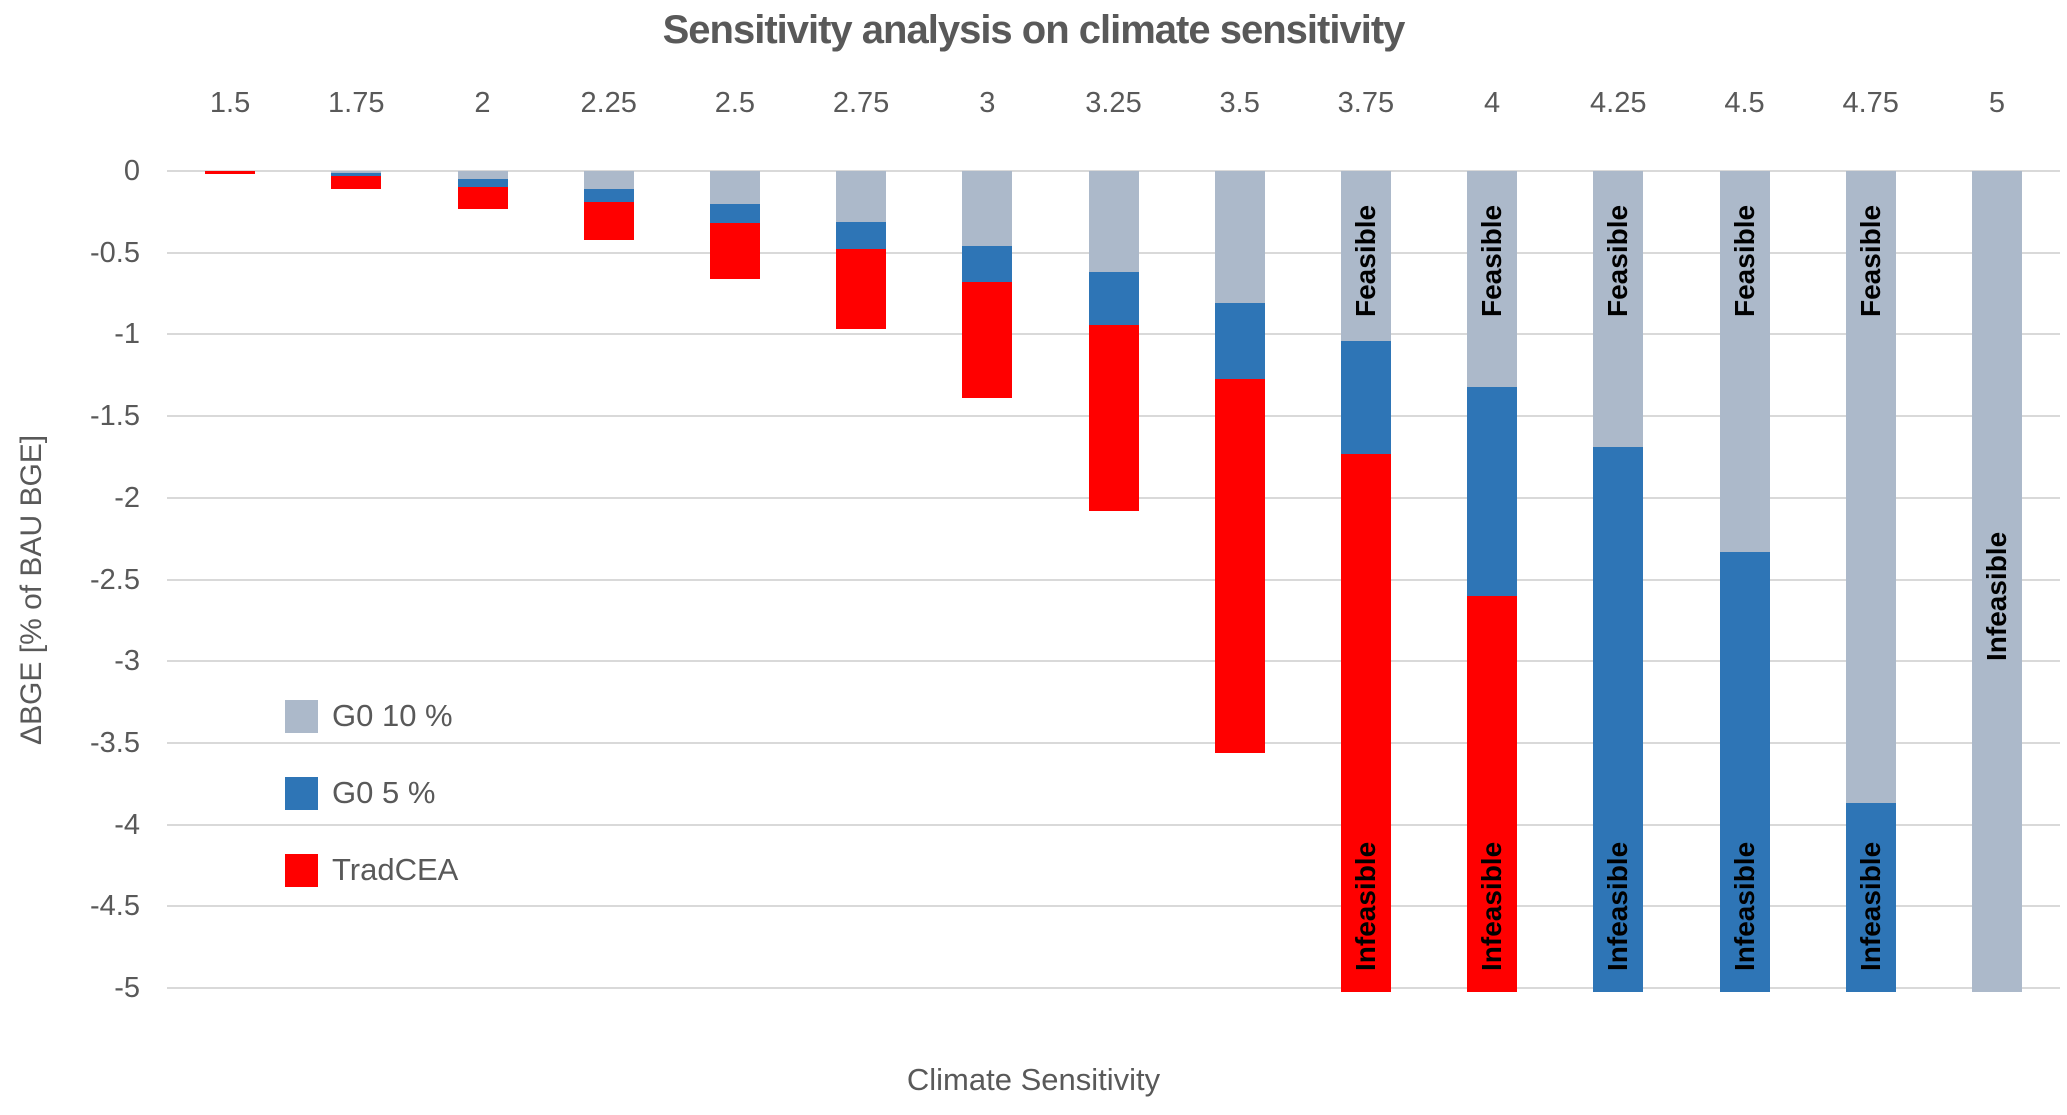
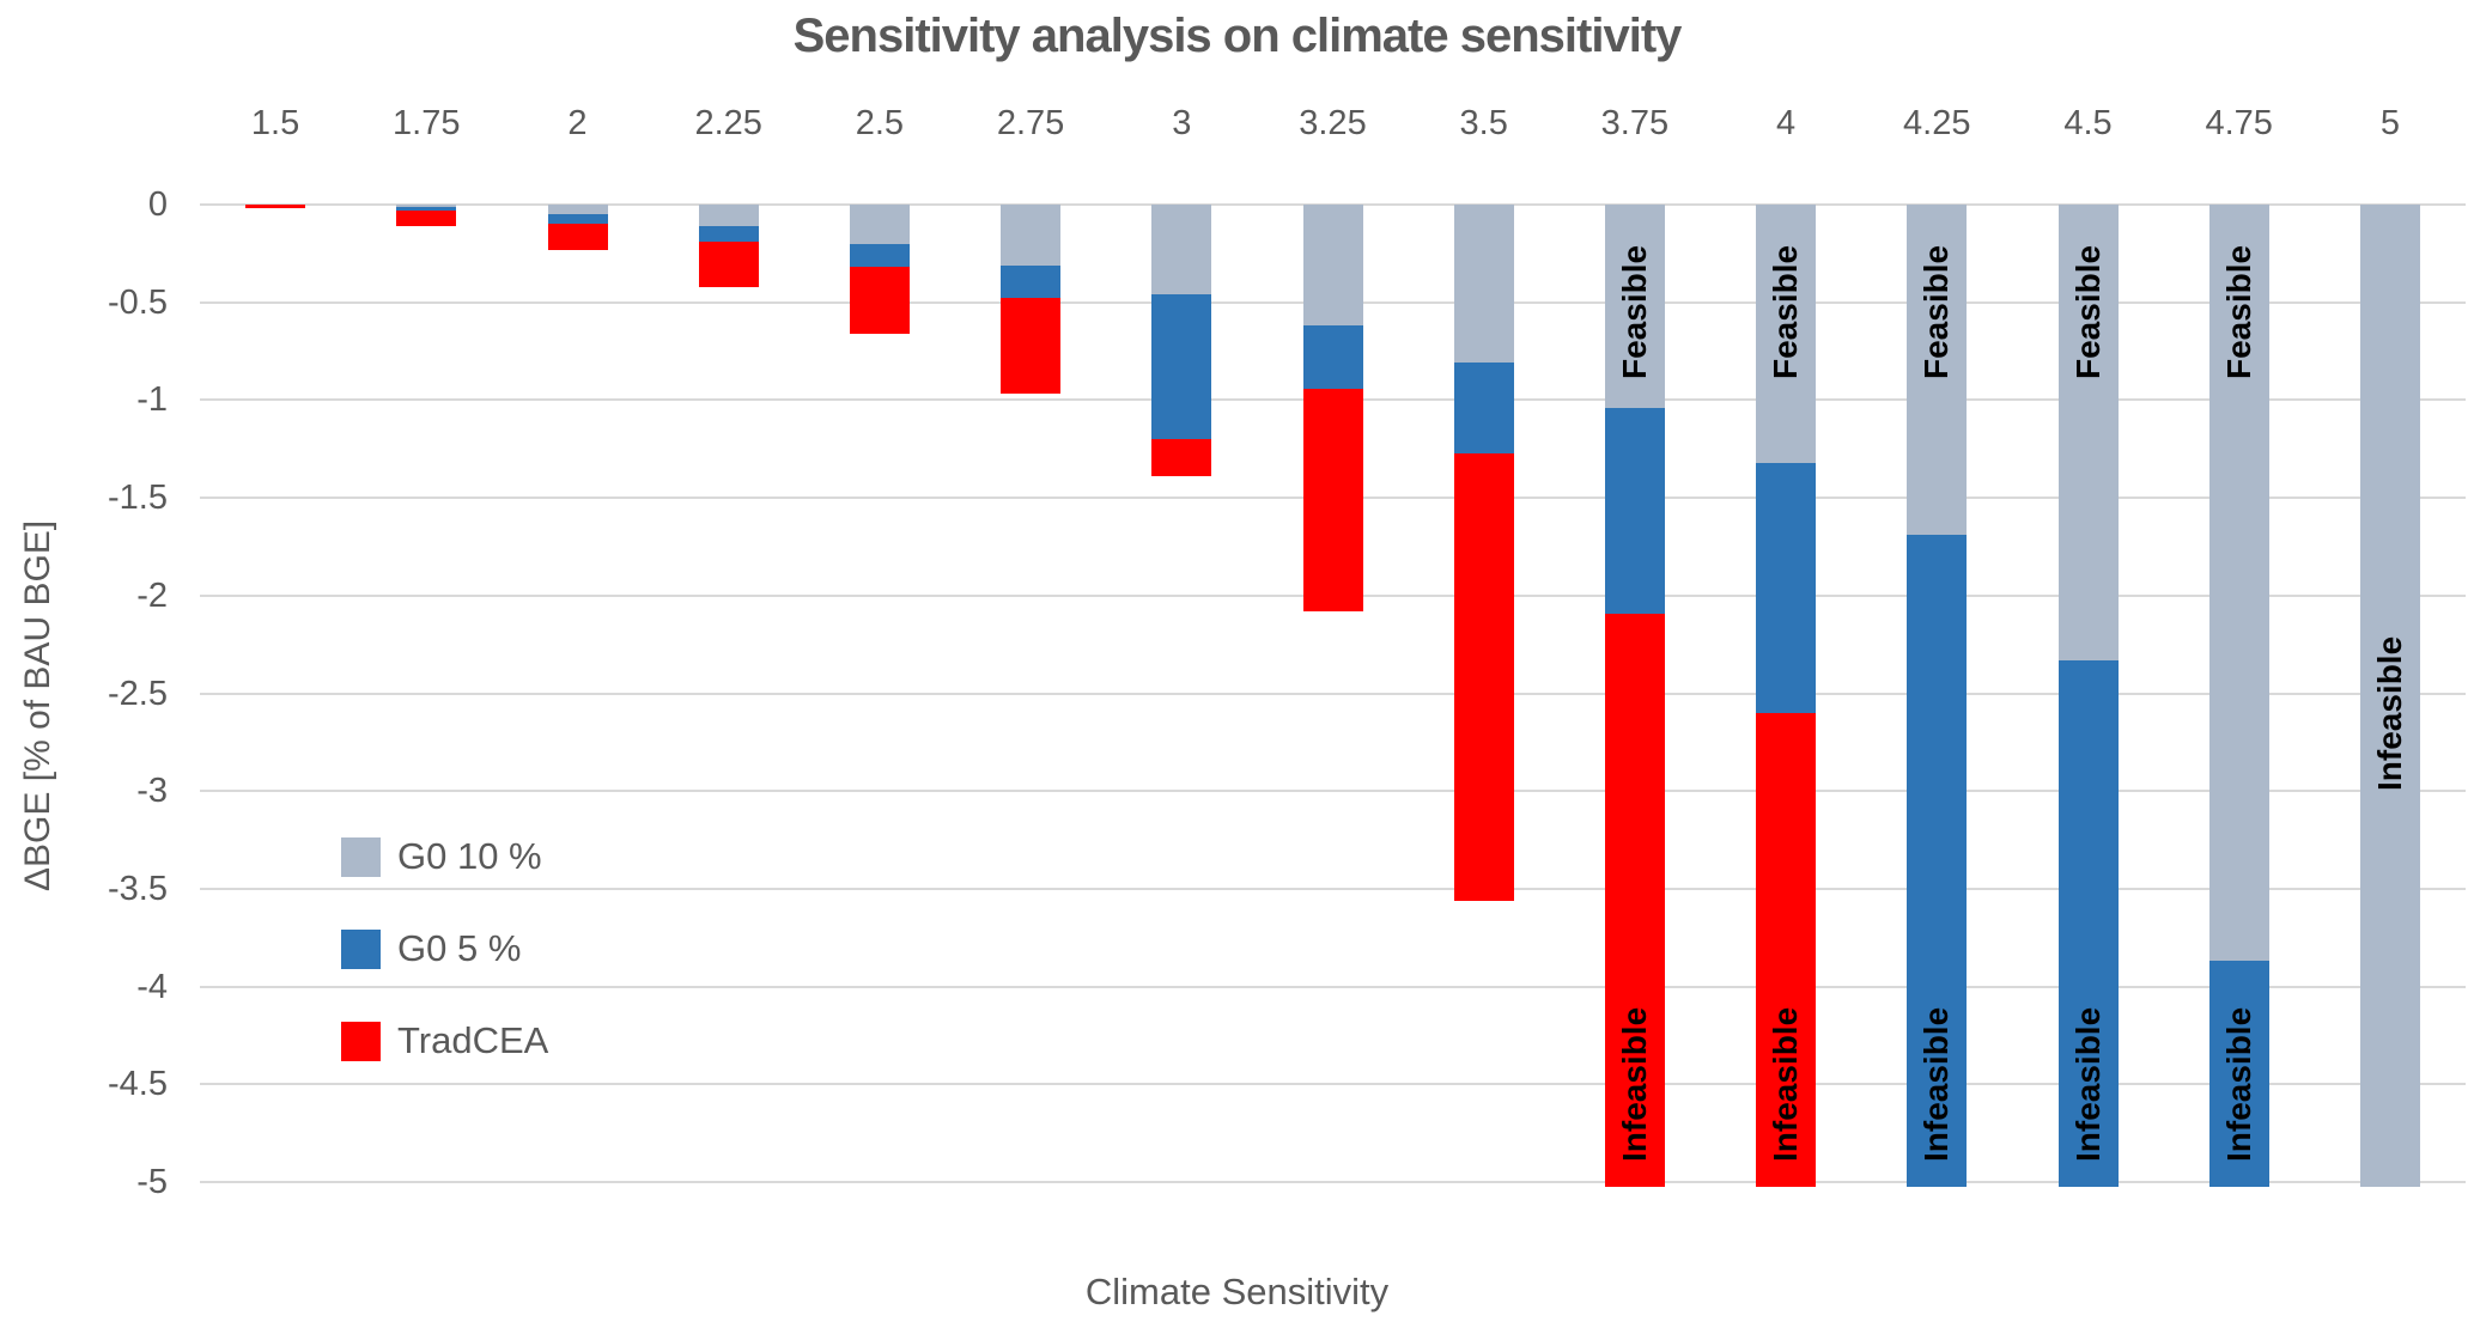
G0 5 %/3: -0.68 -> -1.20
G0 5 %/3.75: -1.73 -> -2.09
